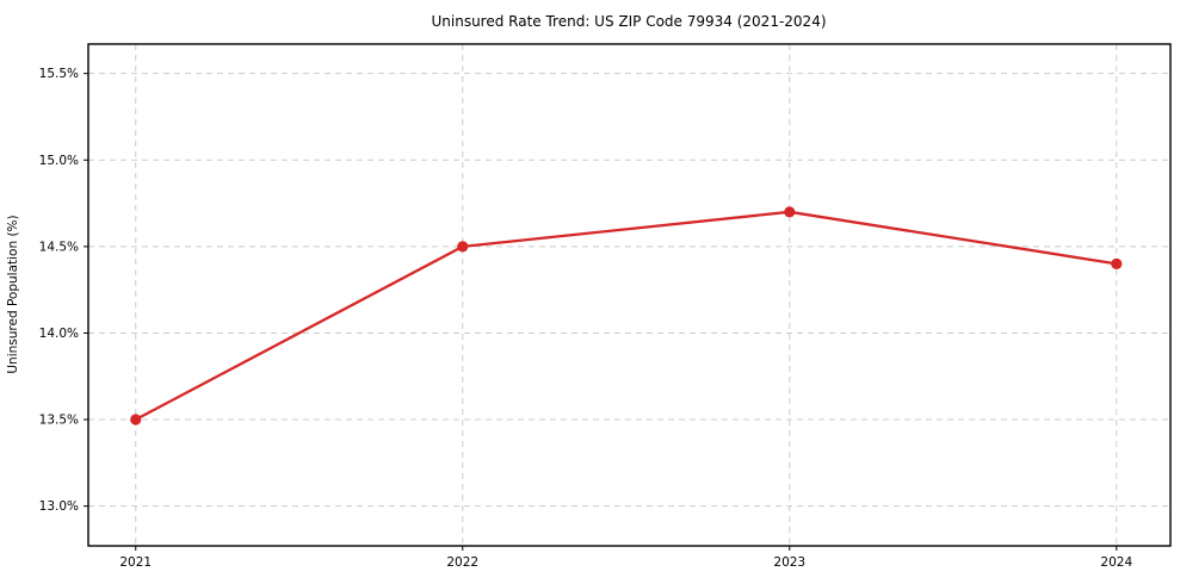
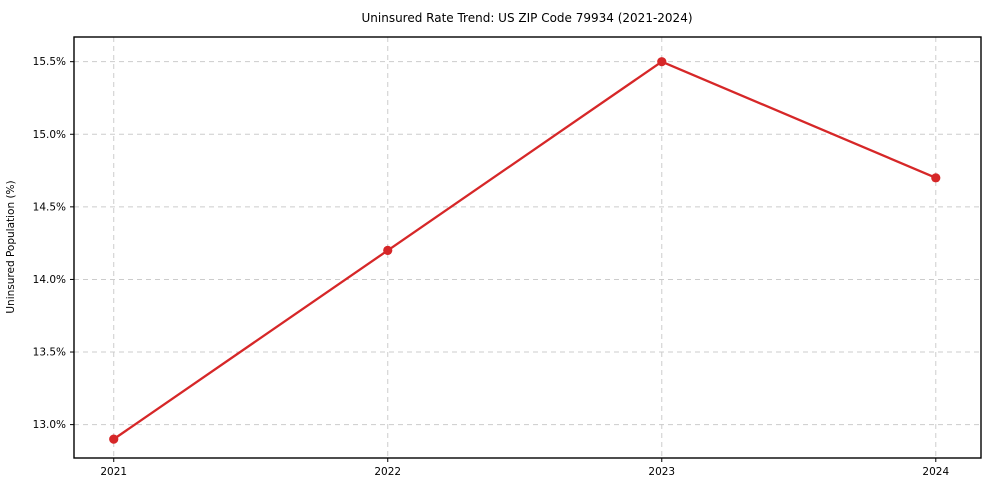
2021: 13.5% -> 12.9%
2022: 14.5% -> 14.2%
2023: 14.7% -> 15.5%
2024: 14.4% -> 14.7%
